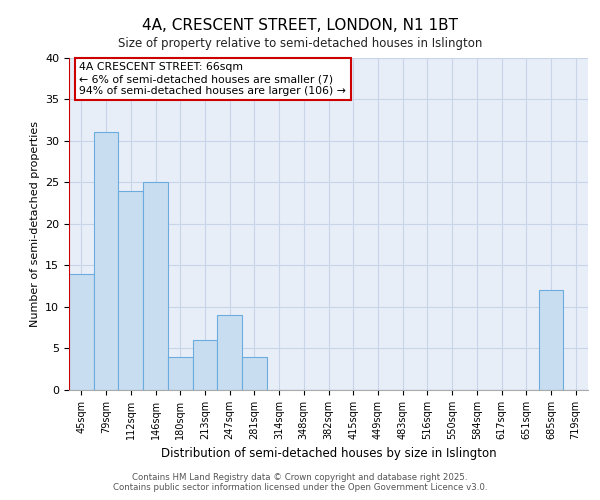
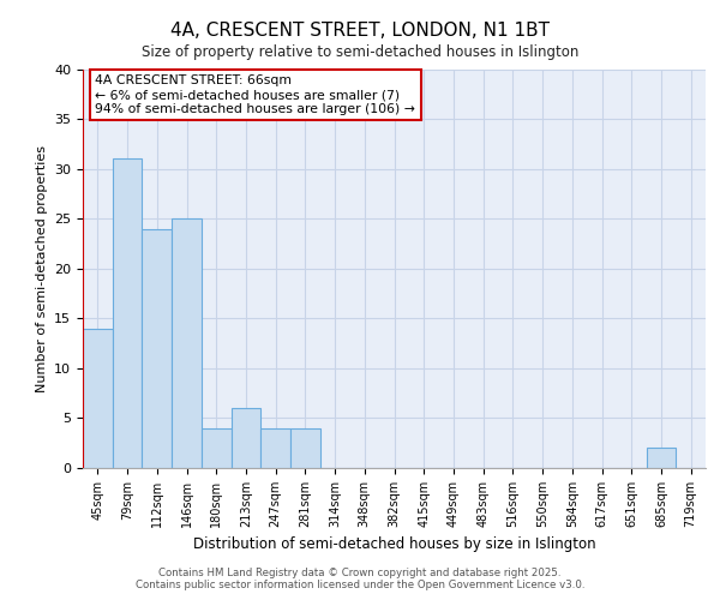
247sqm: 9 -> 4
685sqm: 12 -> 2
